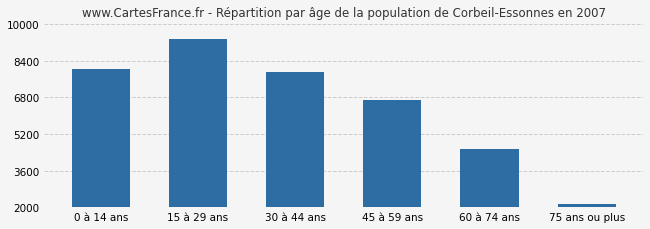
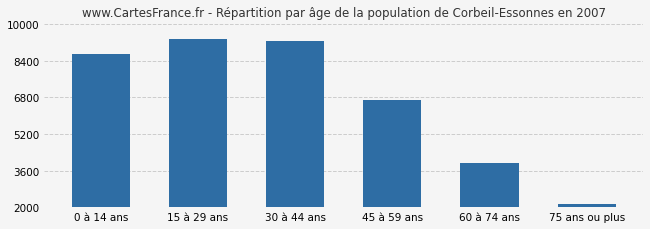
0 à 14 ans: 8050 -> 8700
30 à 44 ans: 7900 -> 9250
60 à 74 ans: 4550 -> 3950
